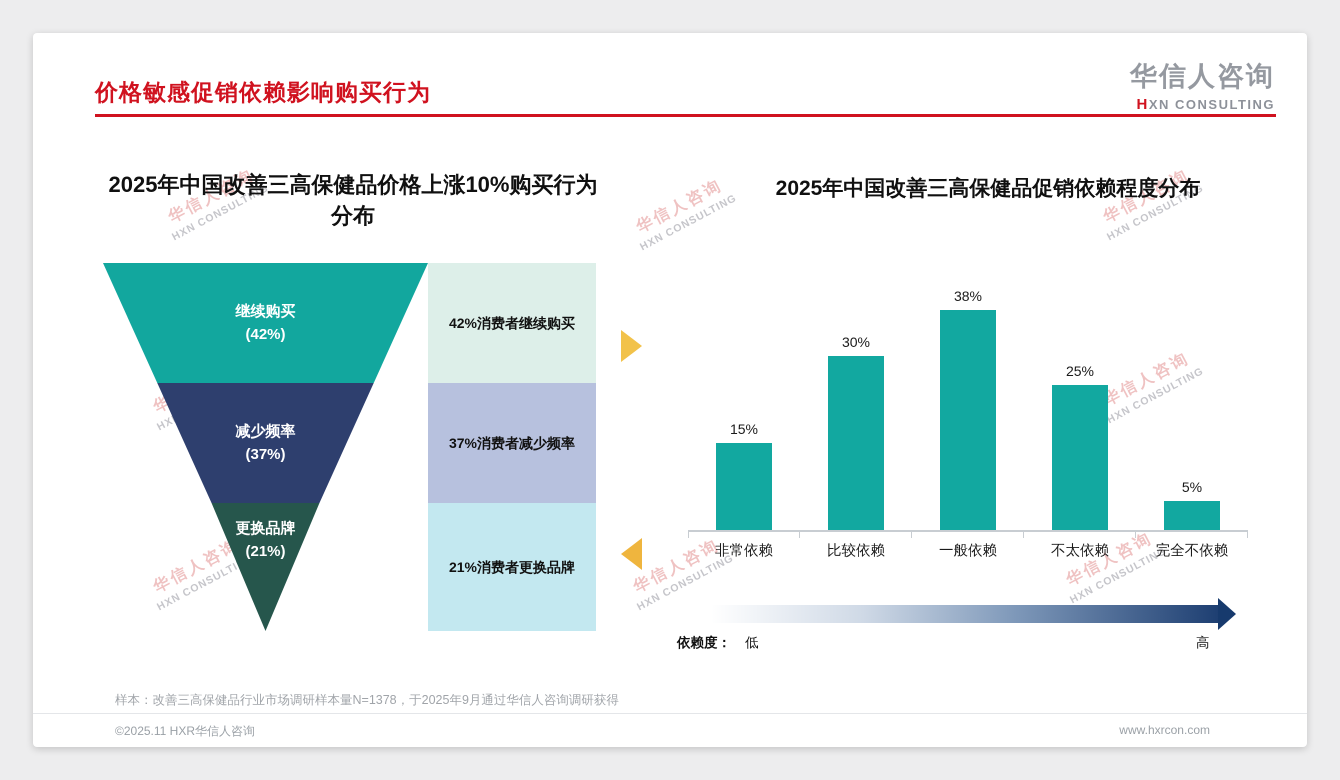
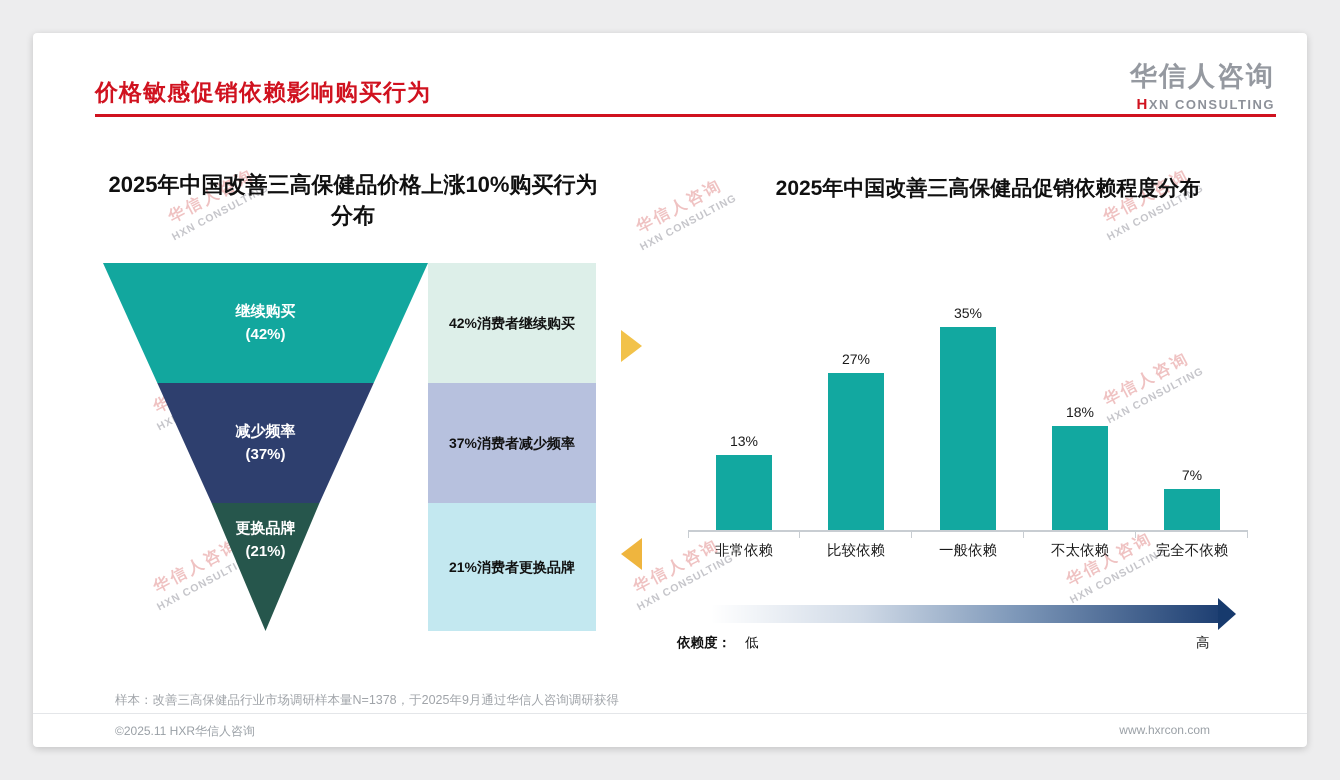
2025年中国改善三高保健品促销依赖程度分布/非常依赖: 15% -> 13%
2025年中国改善三高保健品促销依赖程度分布/比较依赖: 30% -> 27%
2025年中国改善三高保健品促销依赖程度分布/一般依赖: 38% -> 35%
2025年中国改善三高保健品促销依赖程度分布/不太依赖: 25% -> 18%
2025年中国改善三高保健品促销依赖程度分布/完全不依赖: 5% -> 7%
